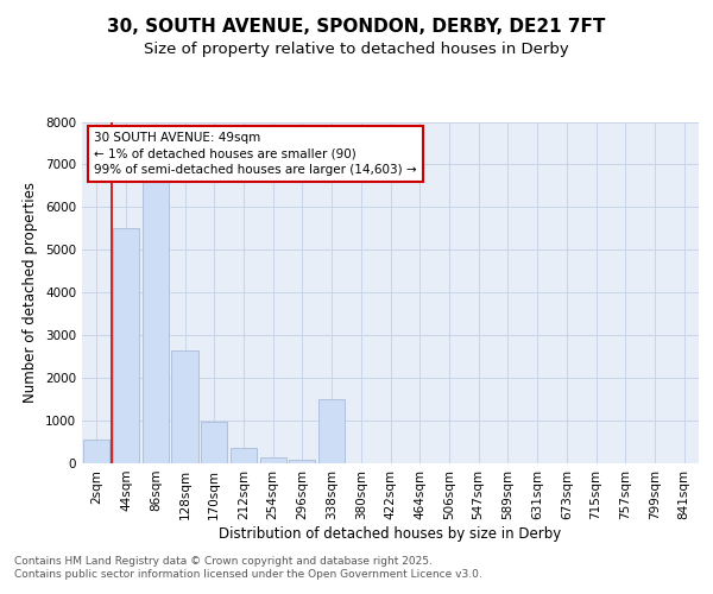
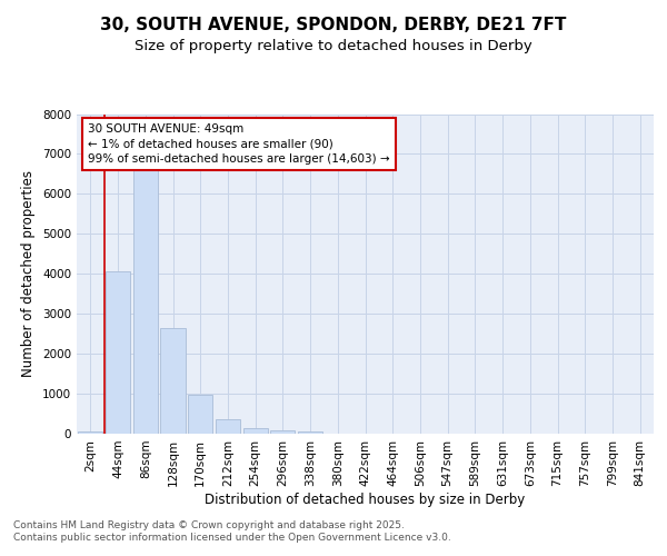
2sqm: 550 -> 60
44sqm: 5500 -> 4050
338sqm: 1500 -> 60
